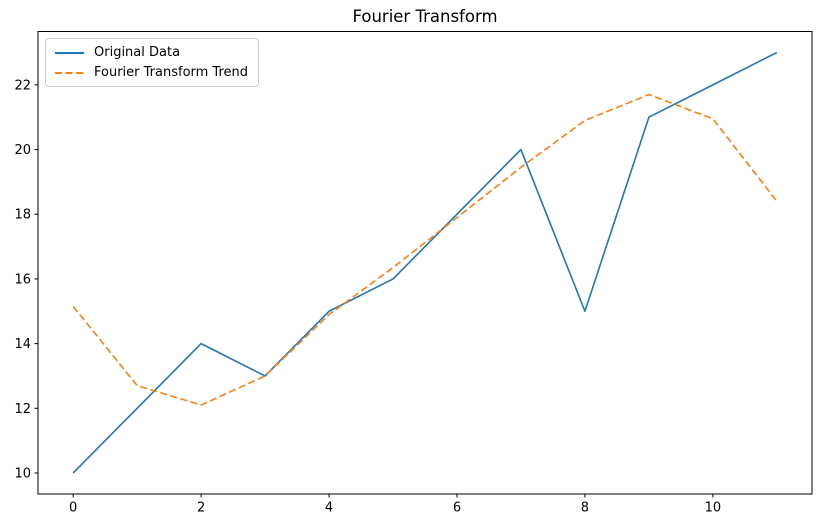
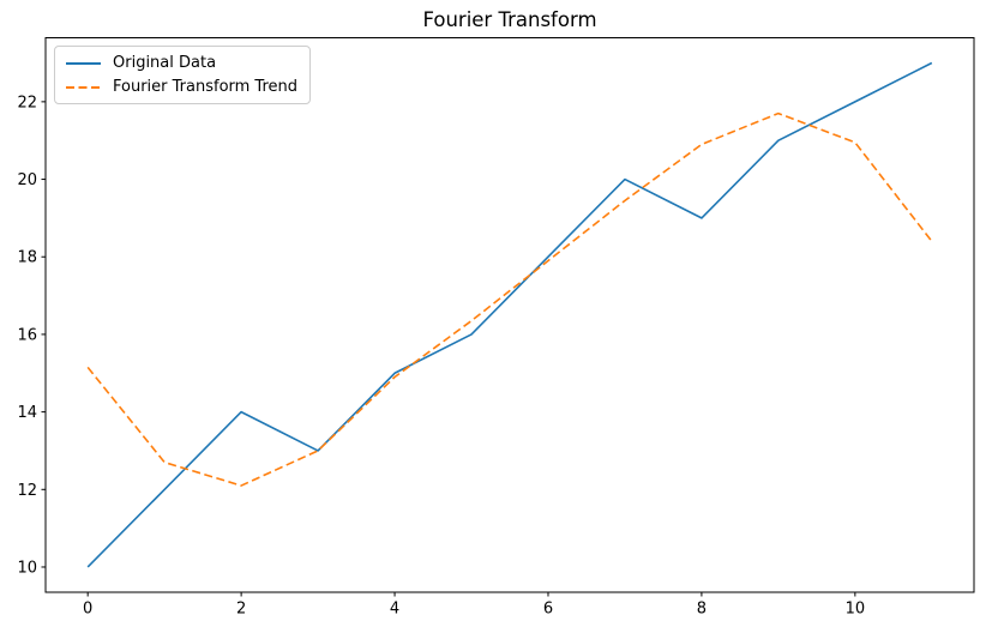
Original Data/8: 15 -> 19
